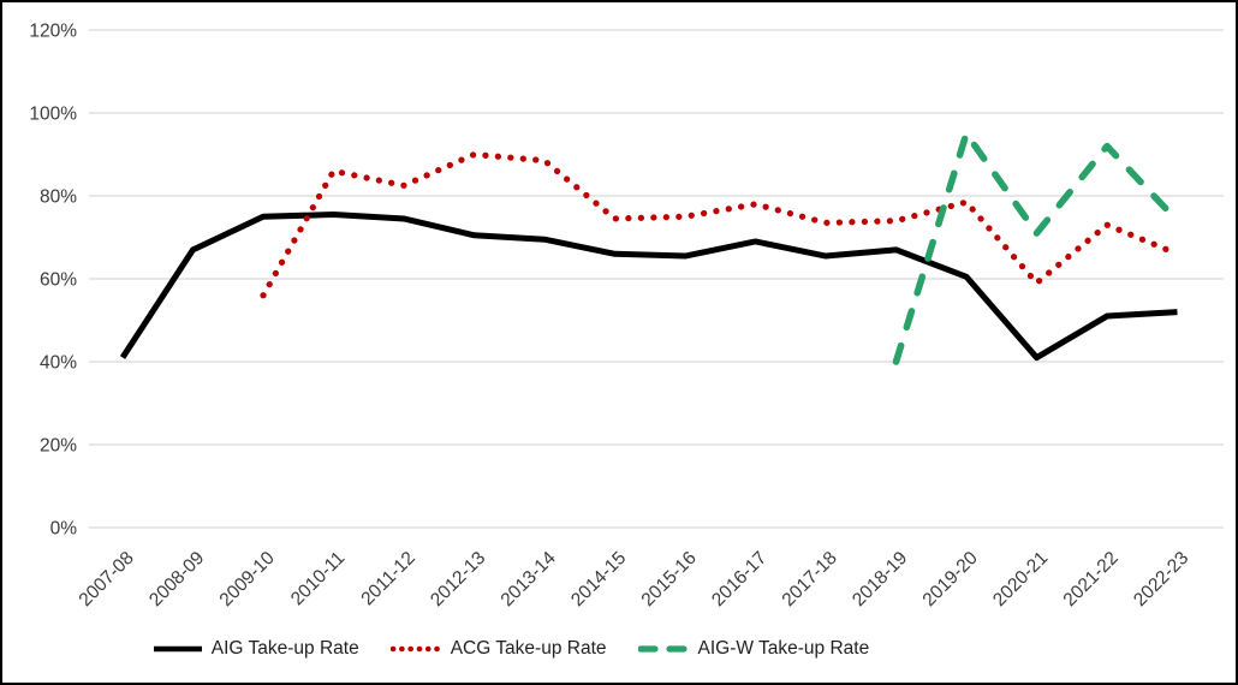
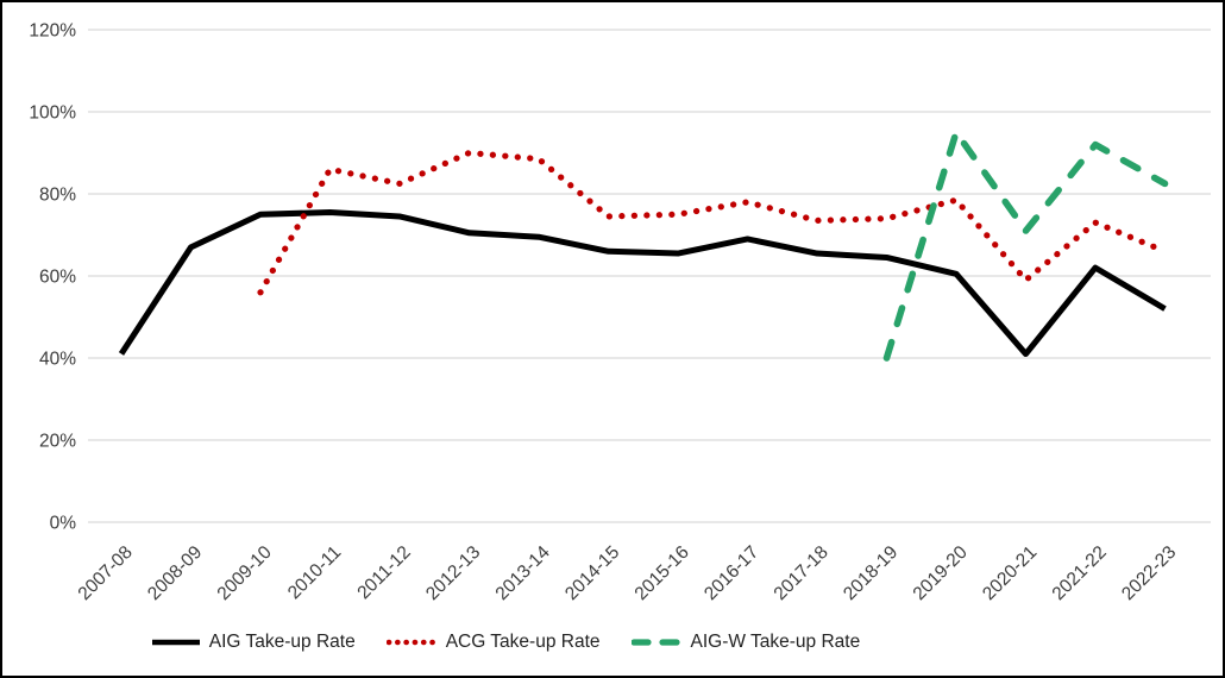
AIG Take-up Rate/2018-19: 67% -> 64%
AIG Take-up Rate/2021-22: 51% -> 62%
AIG-W Take-up Rate/2022-23: 74% -> 82%
